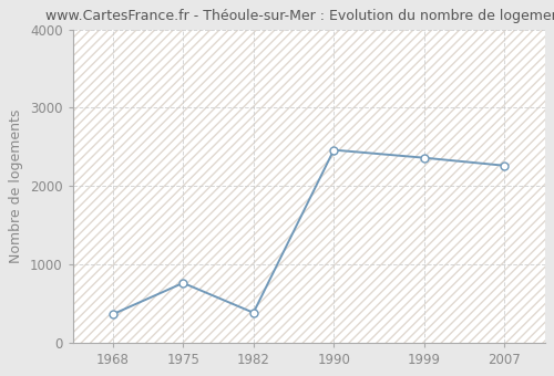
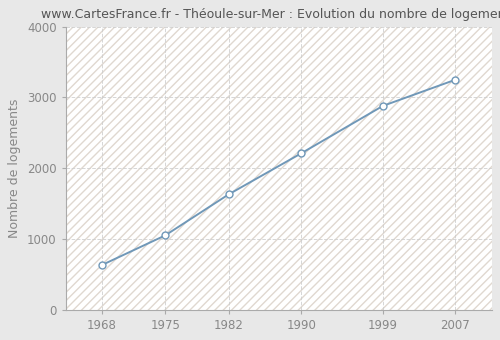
1968: 360 -> 630
1975: 760 -> 1050
1982: 380 -> 1630
1990: 2460 -> 2210
1999: 2360 -> 2880
2007: 2260 -> 3250
